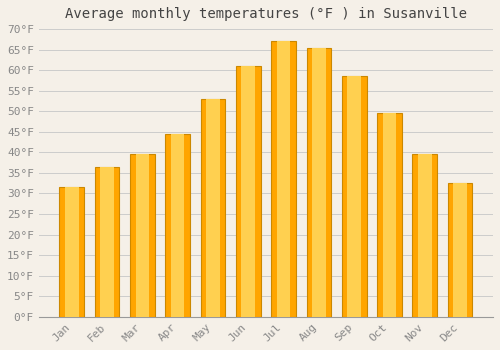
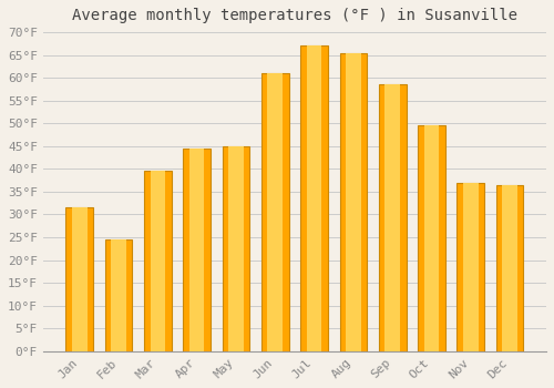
Feb: 36.5°F -> 24.5°F
May: 53.0°F -> 45.0°F
Nov: 39.5°F -> 37.0°F
Dec: 32.5°F -> 36.5°F
